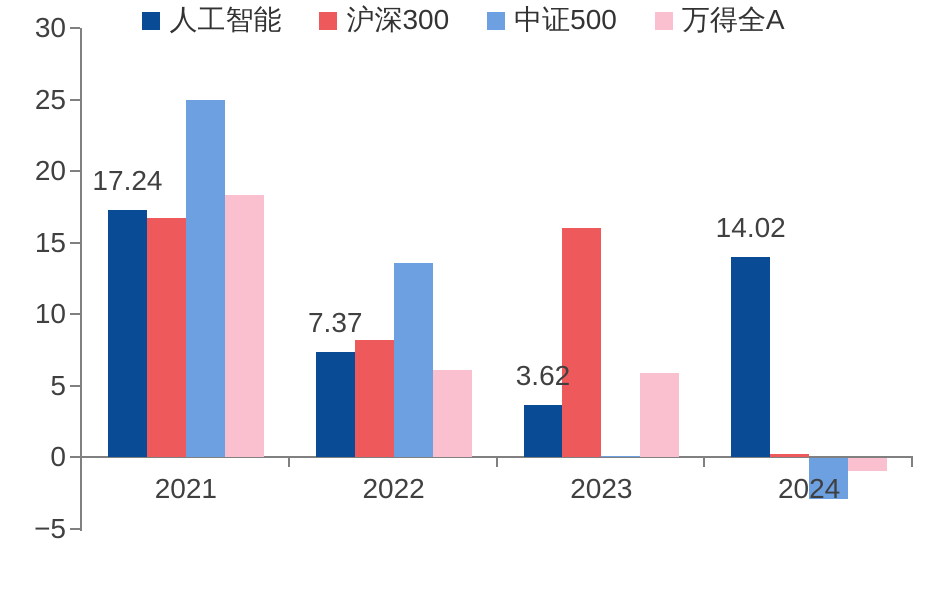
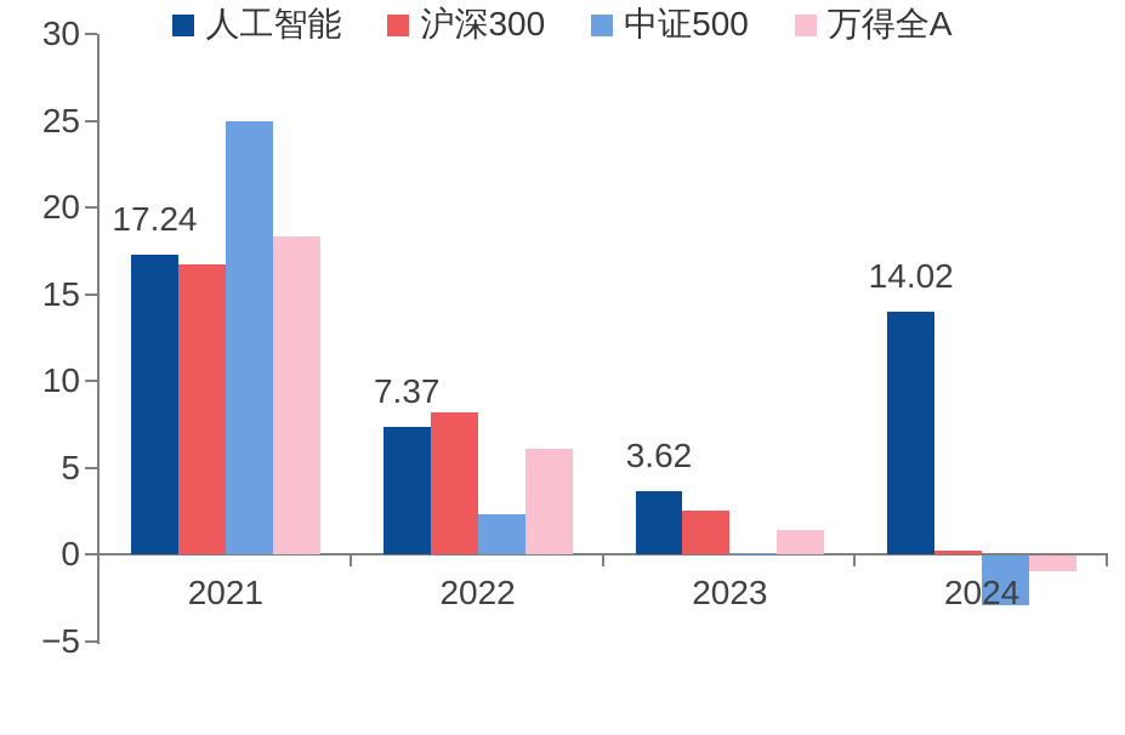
中证500/2022: 13.6 -> 2.3
沪深300/2023: 16.0 -> 2.5
万得全A/2023: 5.9 -> 1.4
